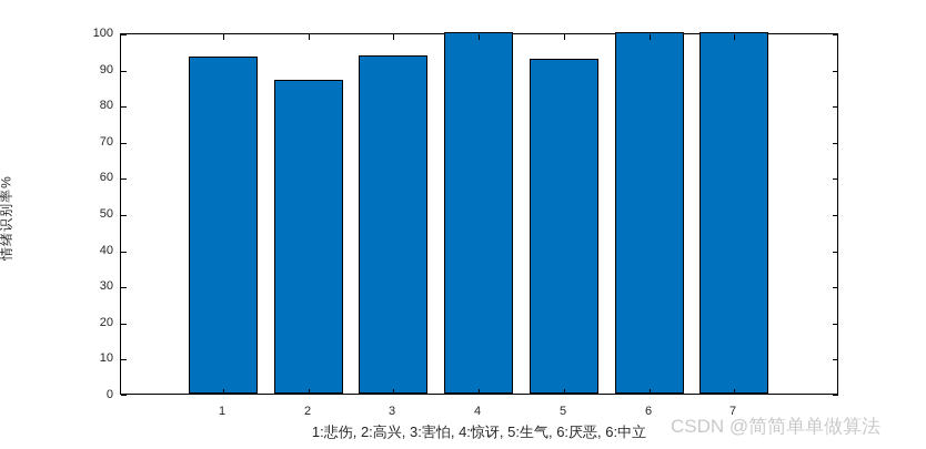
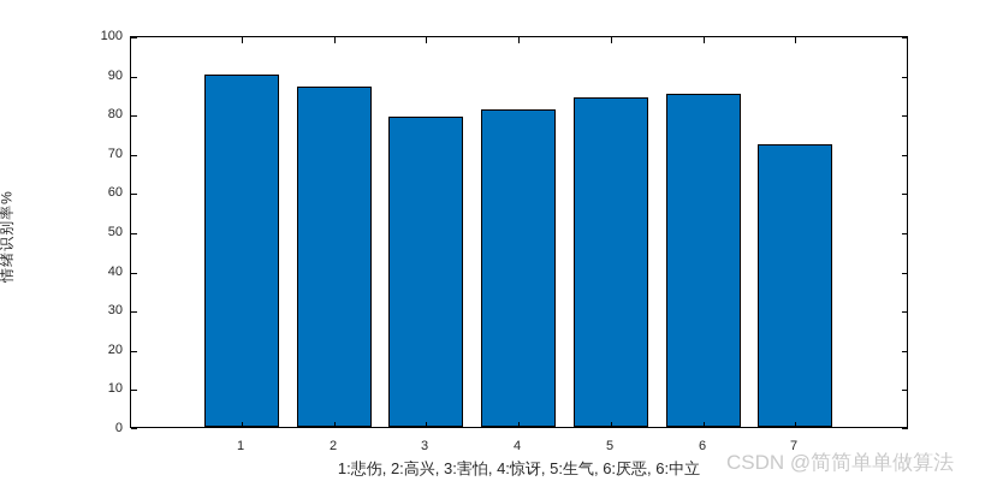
1: 93 -> 90
3: 94 -> 79
4: 100 -> 81
5: 93 -> 84
6: 100 -> 85
7: 100 -> 72
